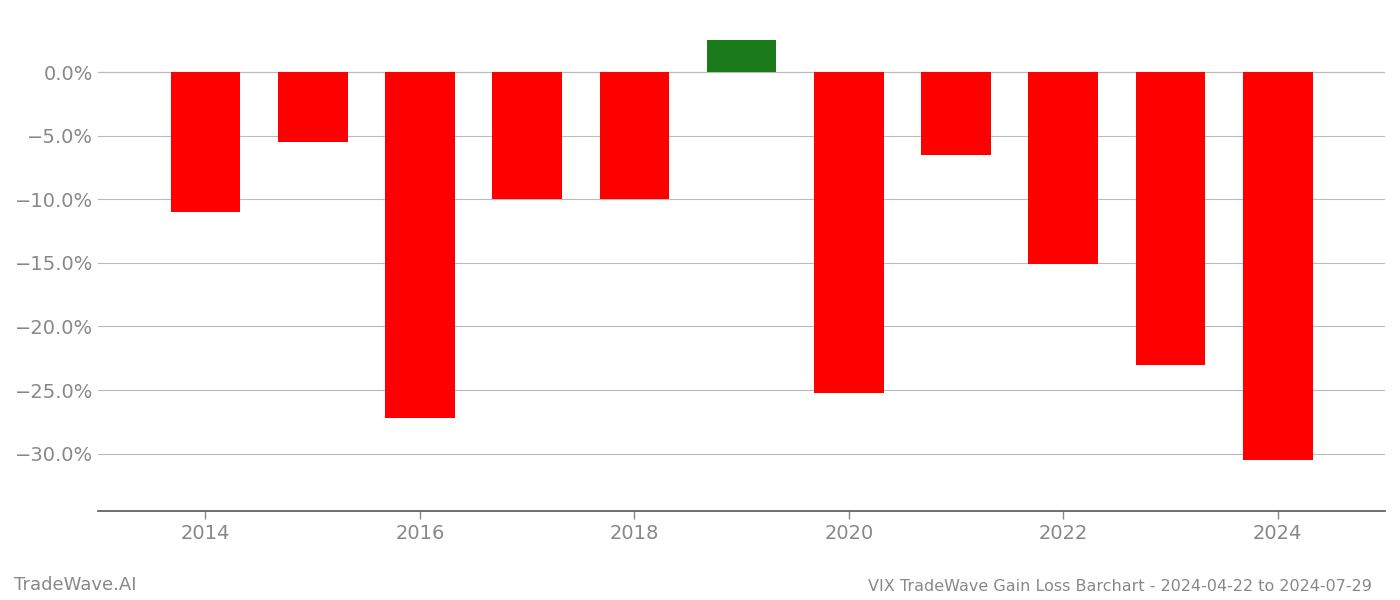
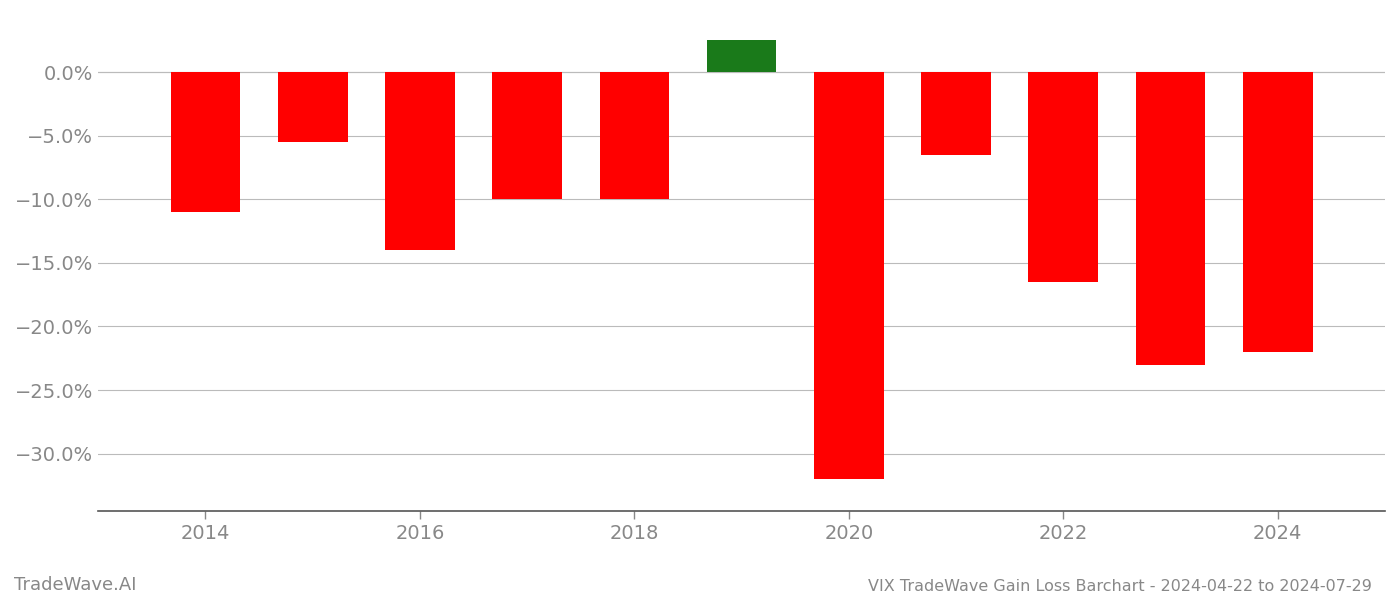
2016: -27.2% -> -14.0%
2020: -25.2% -> -32.0%
2022: -15.1% -> -16.5%
2024: -30.5% -> -22.0%
